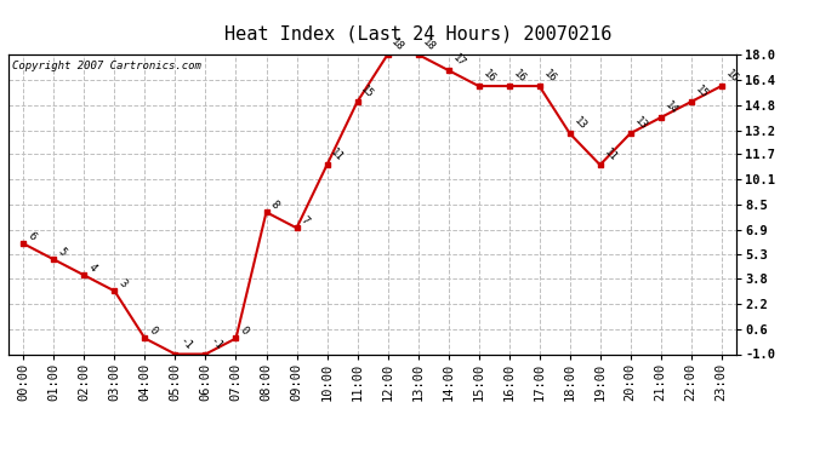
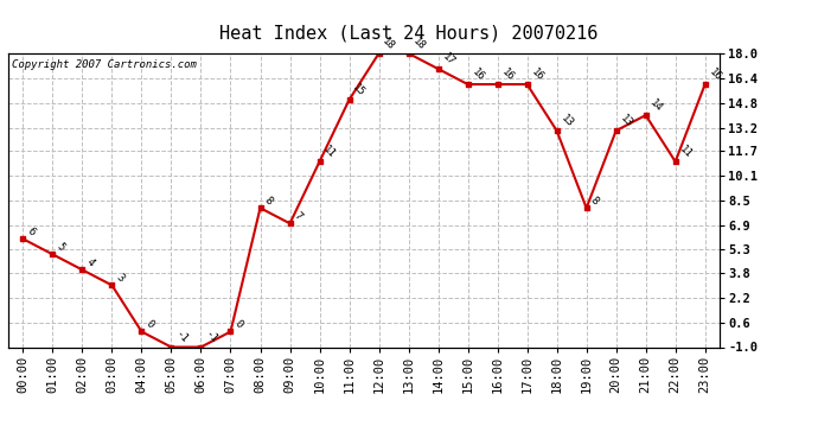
19:00: 11 -> 8
22:00: 15 -> 11
